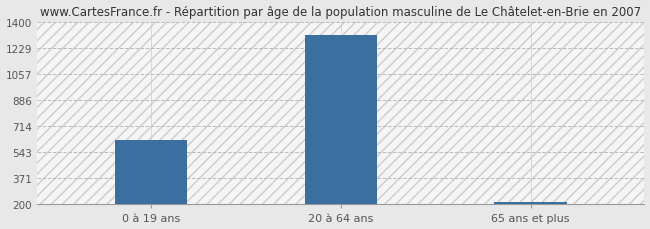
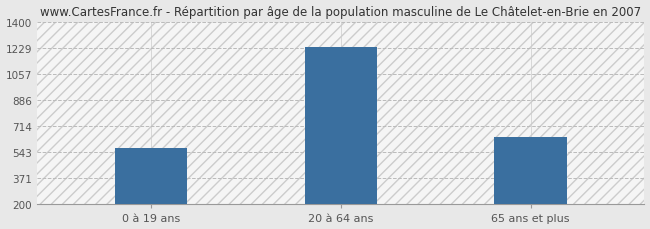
0 à 19 ans: 620 -> 570
20 à 64 ans: 1310 -> 1230
65 ans et plus: 220 -> 640
